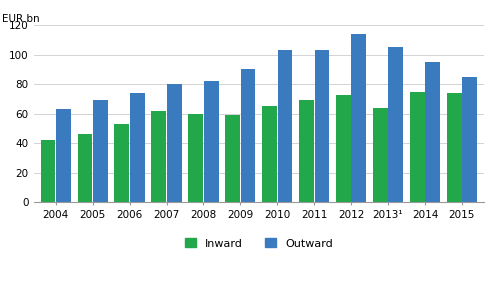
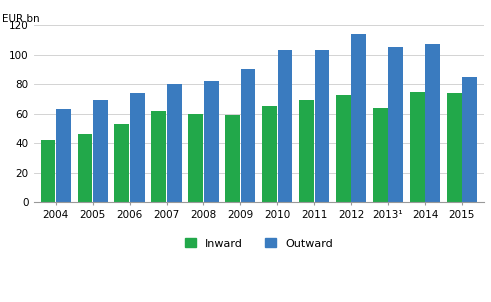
Outward/2014: 95 -> 107
